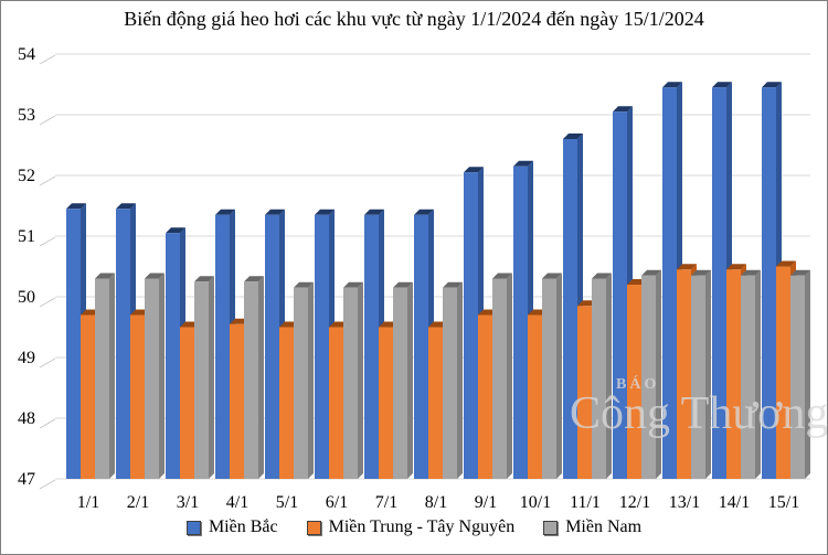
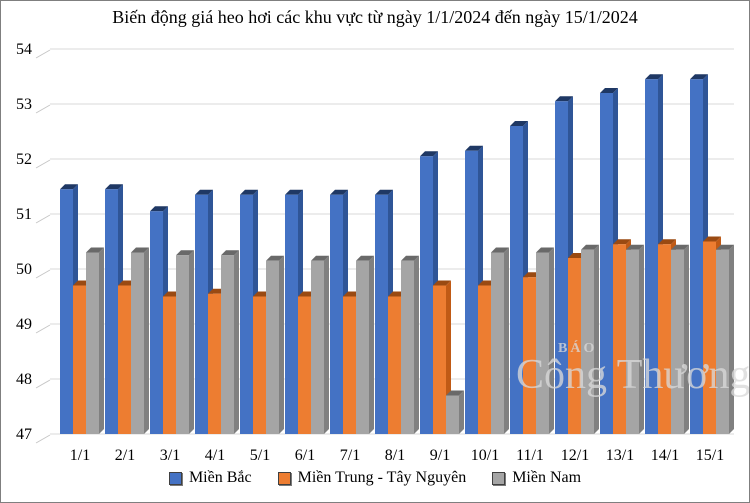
Miền Nam/9/1: 50.3 -> 47.7
Miền Bắc/13/1: 53.5 -> 53.2
